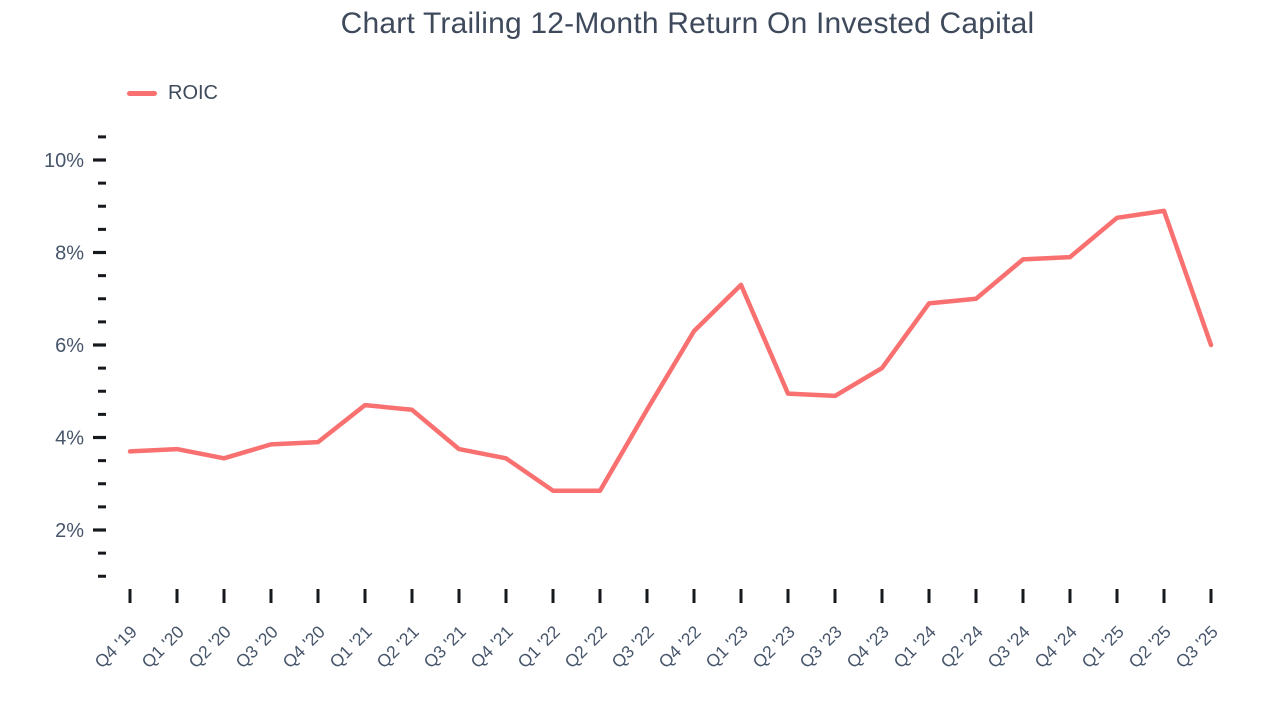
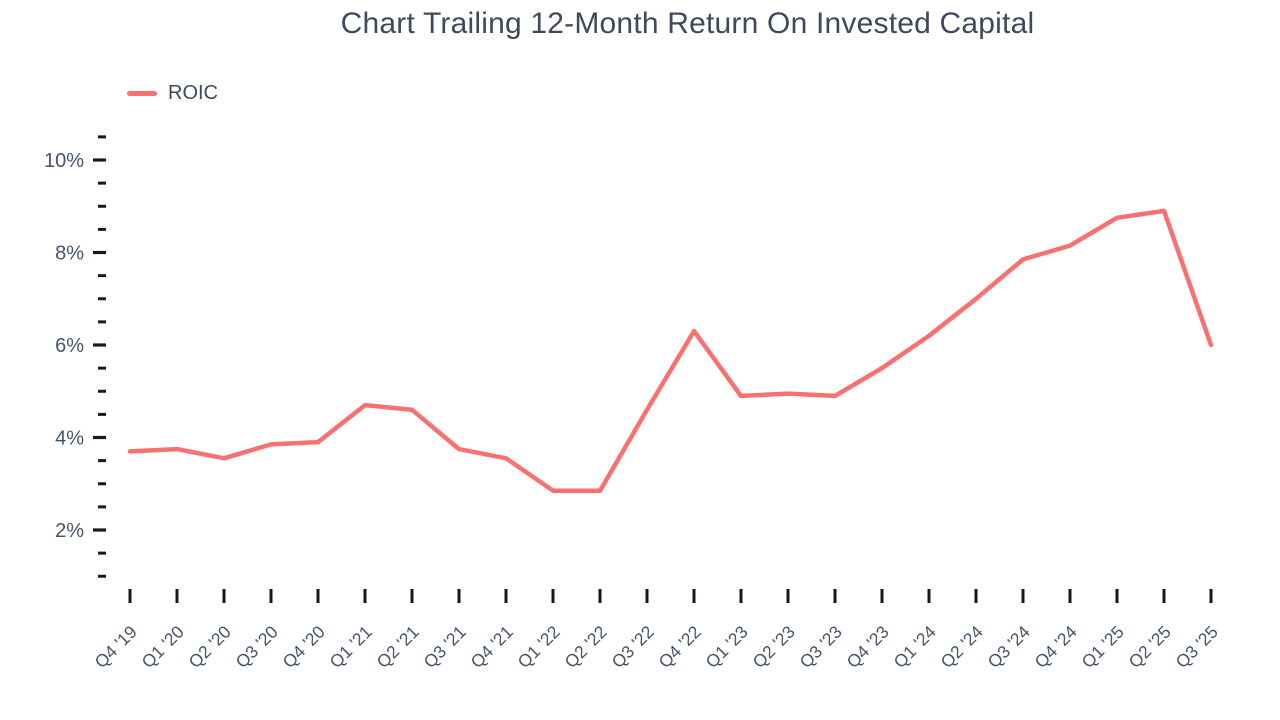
Q1 '23: 7.3% -> 4.9%
Q1 '24: 6.9% -> 6.2%
Q4 '24: 7.9% -> 8.2%
